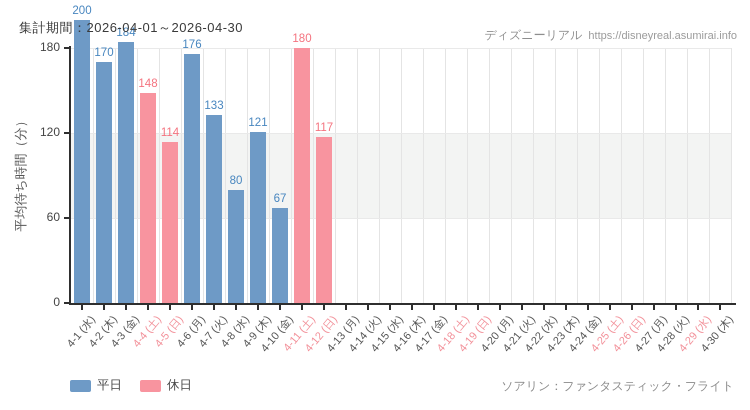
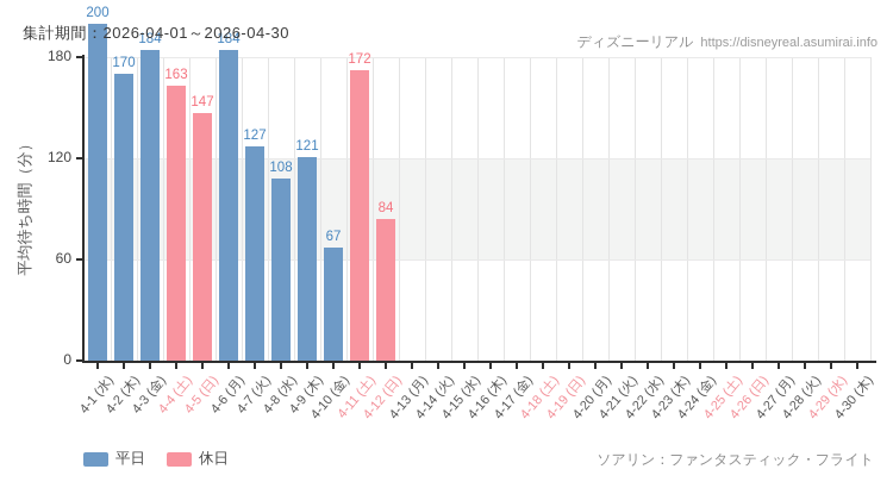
4-4 (土): 148 -> 163
4-5 (日): 114 -> 147
4-6 (月): 176 -> 184
4-7 (火): 133 -> 127
4-8 (水): 80 -> 108
4-11 (土): 180 -> 172
4-12 (日): 117 -> 84
